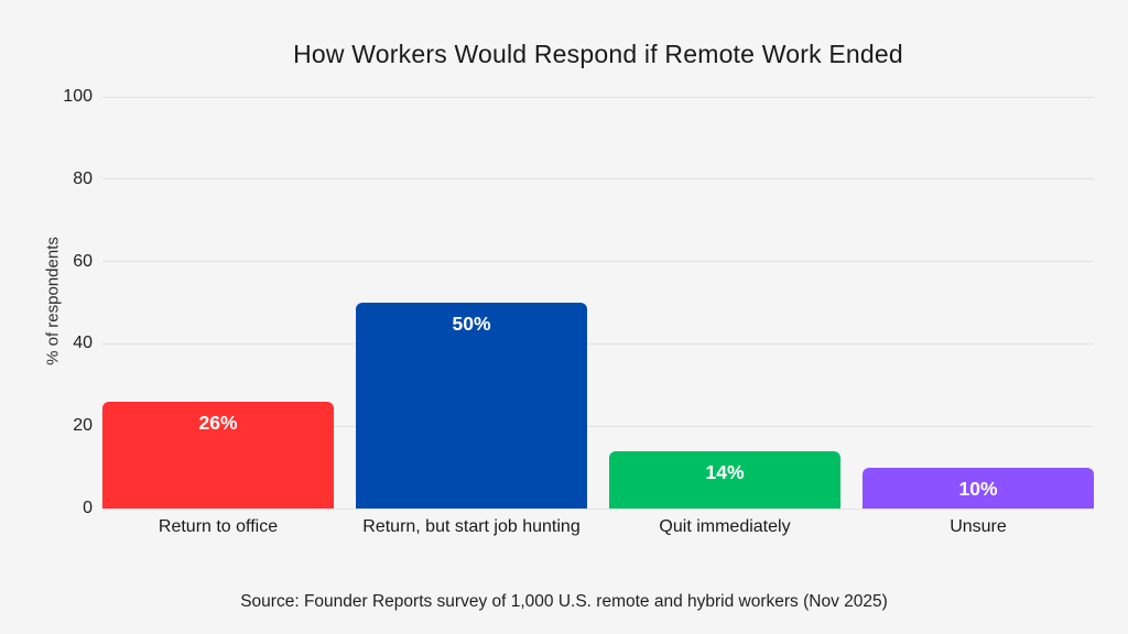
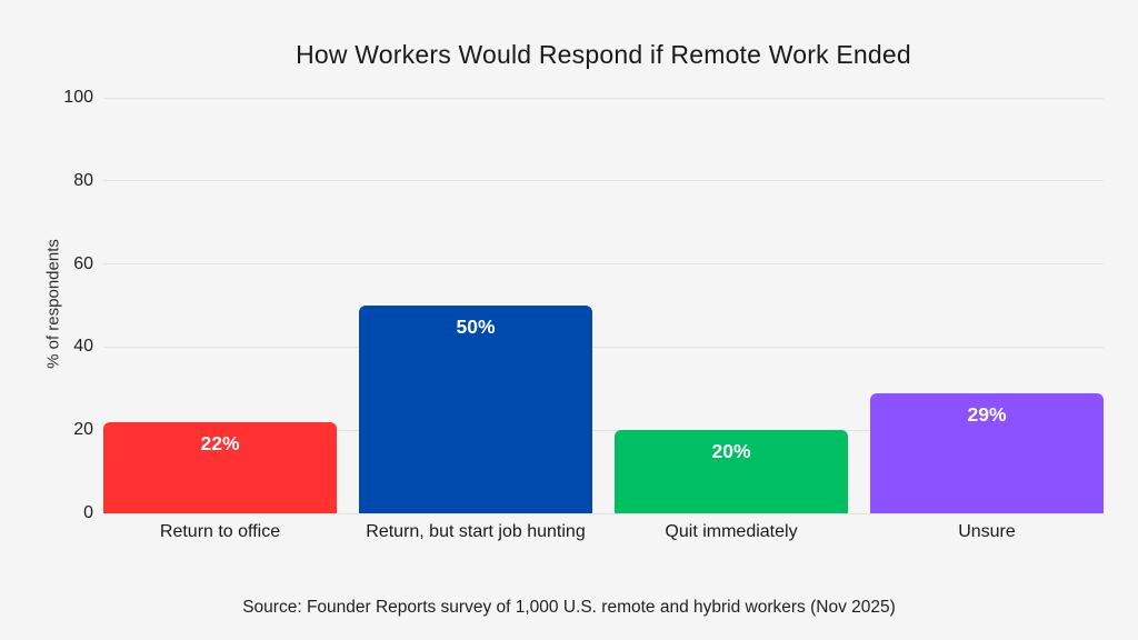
Return to office: 26% -> 22%
Quit immediately: 14% -> 20%
Unsure: 10% -> 29%
